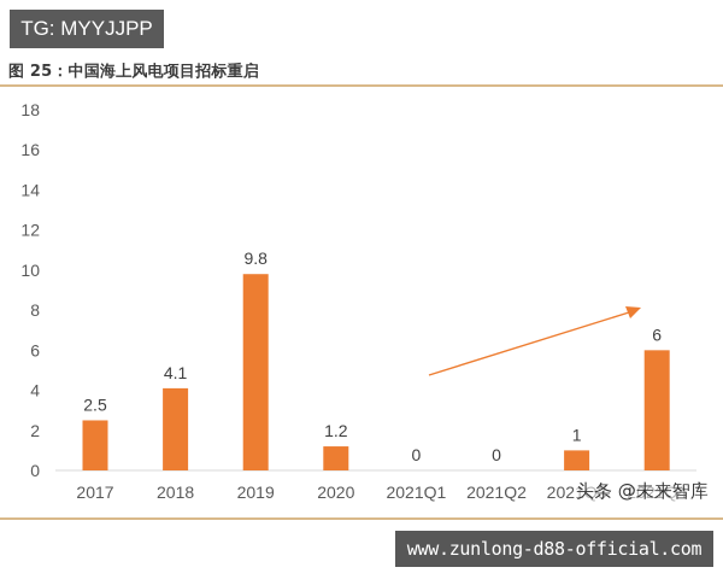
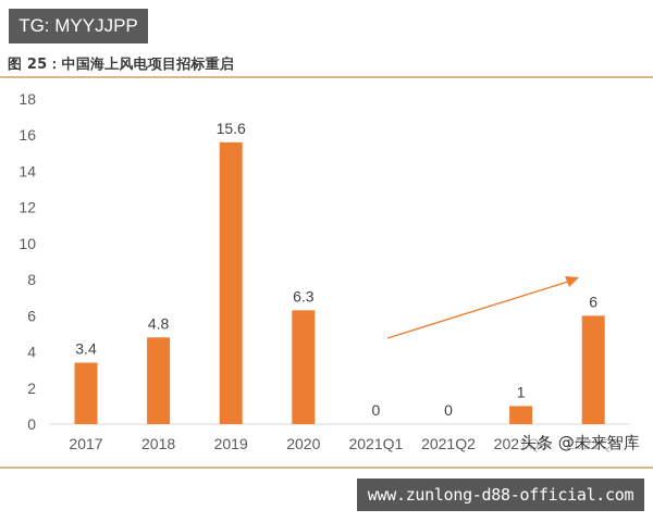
2017: 2.5 -> 3.4
2018: 4.1 -> 4.8
2019: 9.8 -> 15.6
2020: 1.2 -> 6.3
